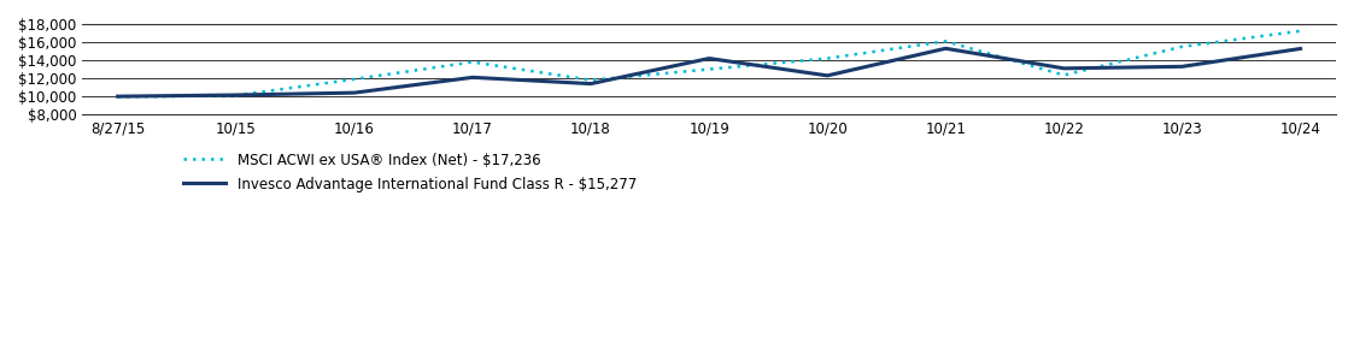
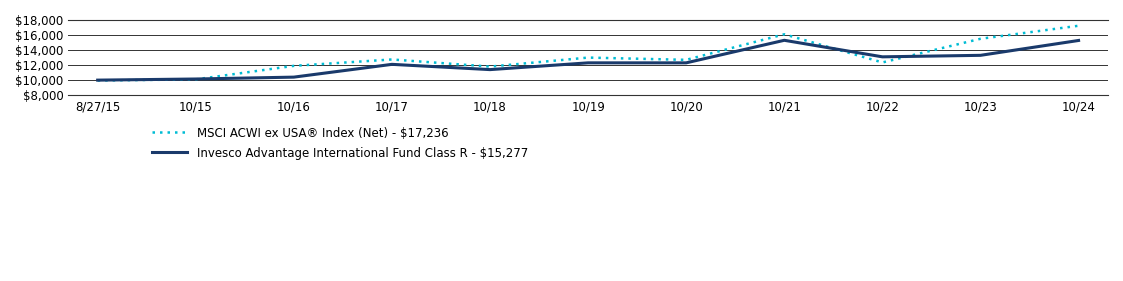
MSCI ACWI ex USA® Index (Net) - $17,236/10/17: $13,800 -> $12,800
Invesco Advantage International Fund Class R - $15,277/10/19: $14,200 -> $12,300
MSCI ACWI ex USA® Index (Net) - $17,236/10/20: $14,200 -> $12,700
